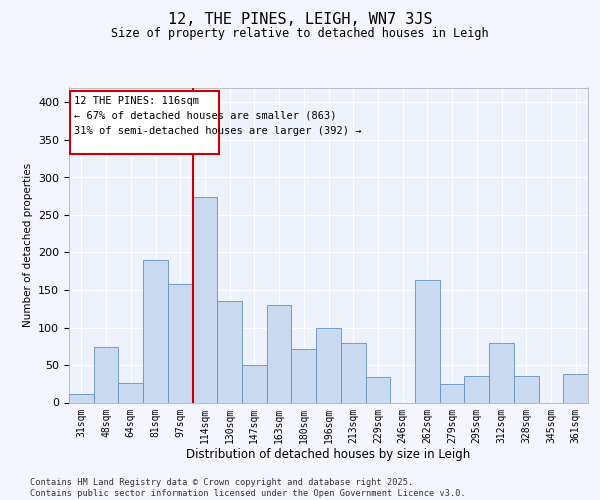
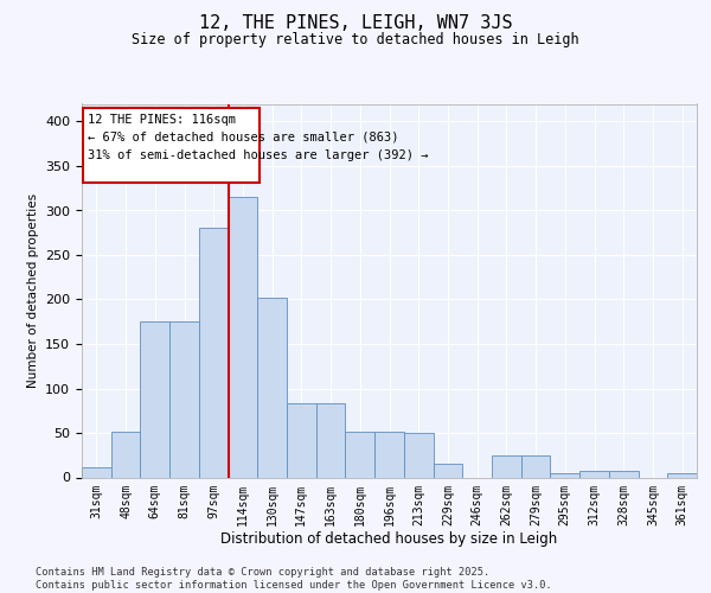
48sqm: 74 -> 52
64sqm: 26 -> 175
81sqm: 190 -> 175
97sqm: 158 -> 280
114sqm: 274 -> 315
130sqm: 136 -> 202
147sqm: 50 -> 83
163sqm: 130 -> 83
180sqm: 72 -> 52
196sqm: 100 -> 52
213sqm: 80 -> 50
229sqm: 34 -> 15
262sqm: 164 -> 25
295sqm: 36 -> 5
312sqm: 80 -> 8
328sqm: 36 -> 8
361sqm: 38 -> 5
